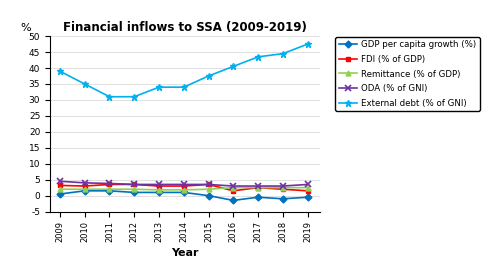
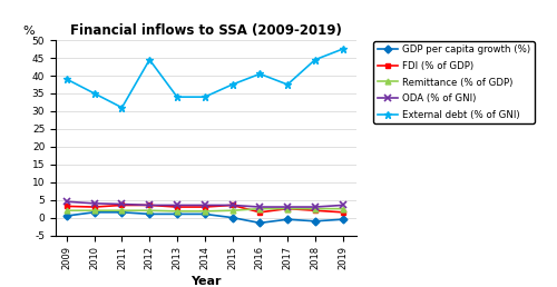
External debt (% of GNI)/2012: 31.0 -> 44.5
External debt (% of GNI)/2017: 43.5 -> 37.5
